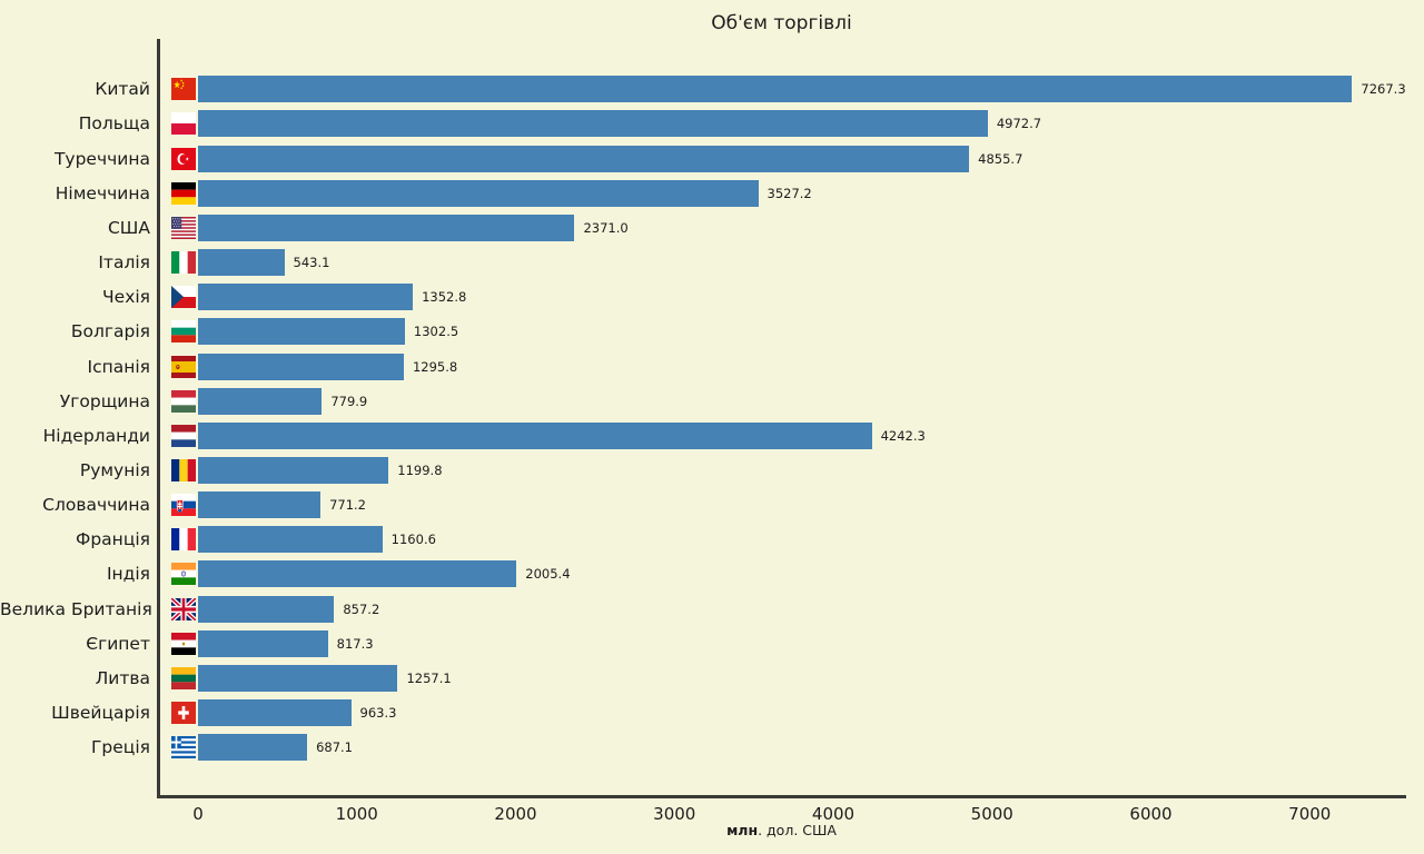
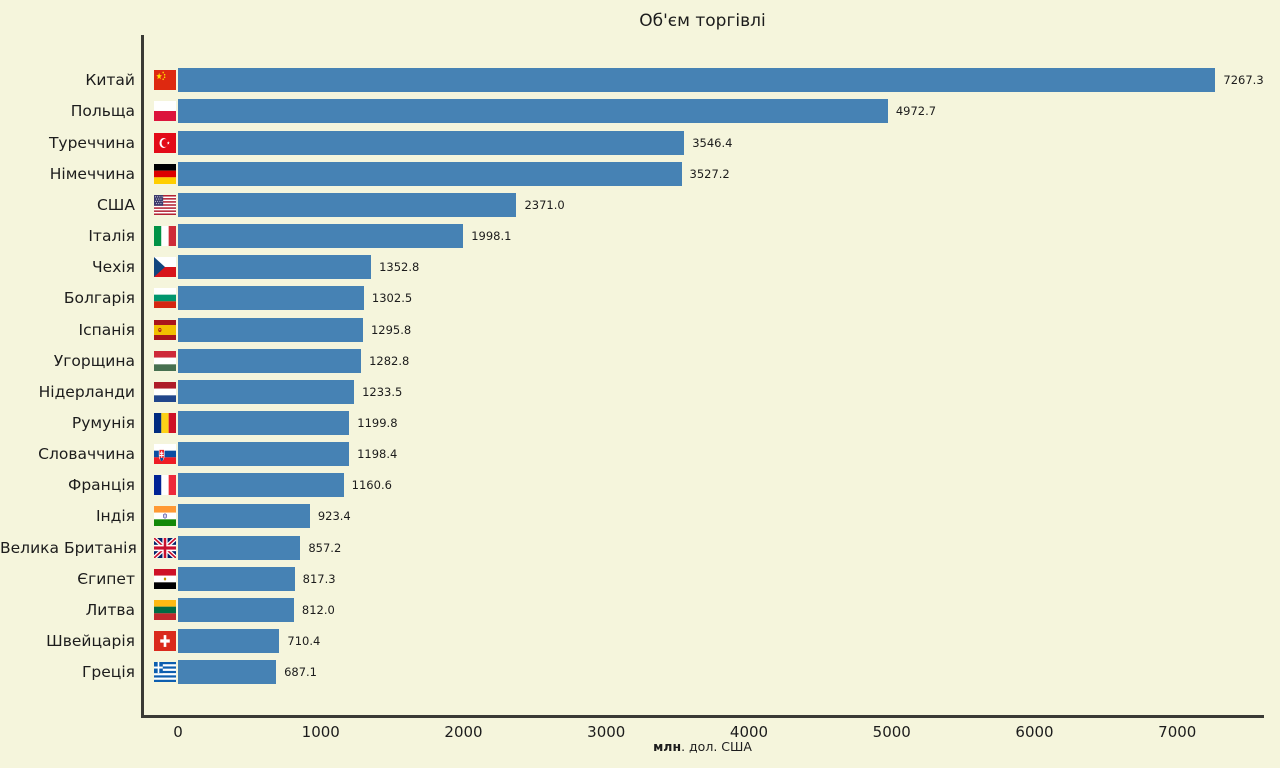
Туреччина: 4855.7 -> 3546.4
Італія: 543.1 -> 1998.1
Угорщина: 779.9 -> 1282.8
Нідерланди: 4242.3 -> 1233.5
Словаччина: 771.2 -> 1198.4
Індія: 2005.4 -> 923.4
Литва: 1257.1 -> 812.0
Швейцарія: 963.3 -> 710.4
